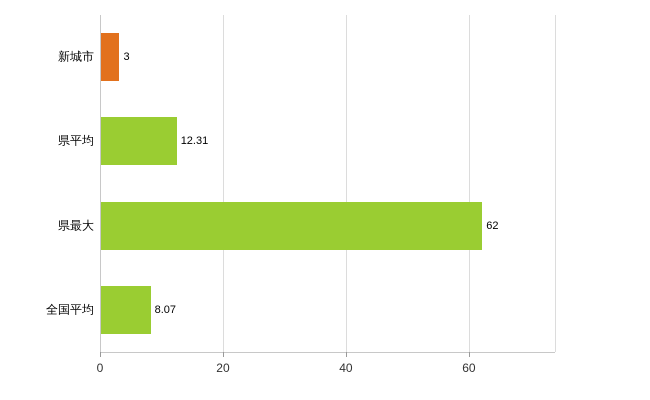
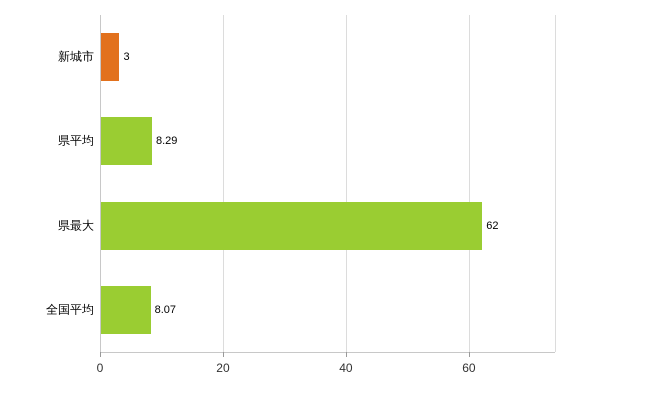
県平均: 12.31 -> 8.29
